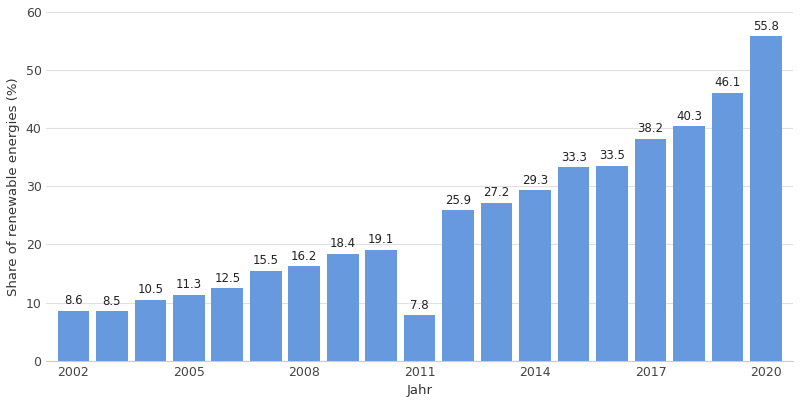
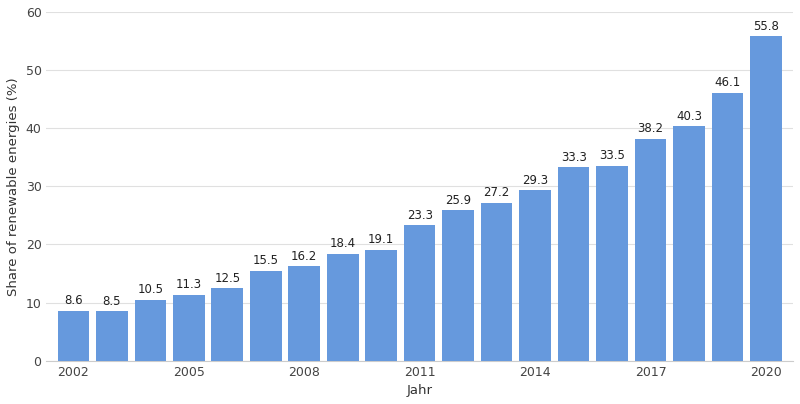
2011: 7.8 -> 23.3
